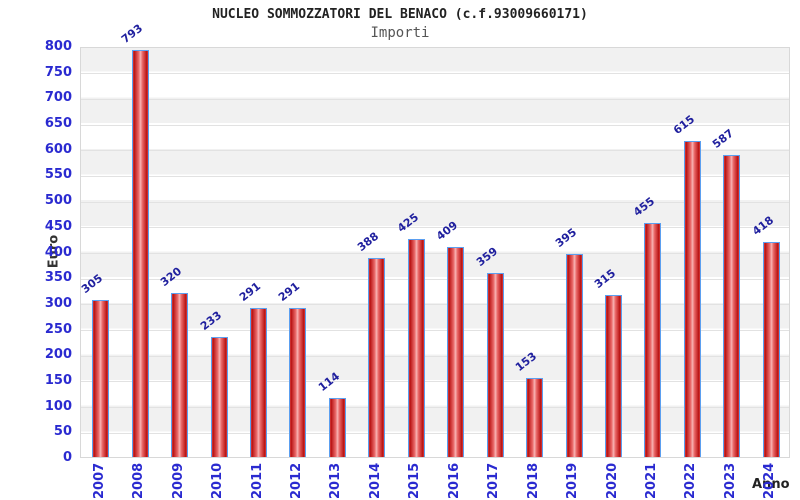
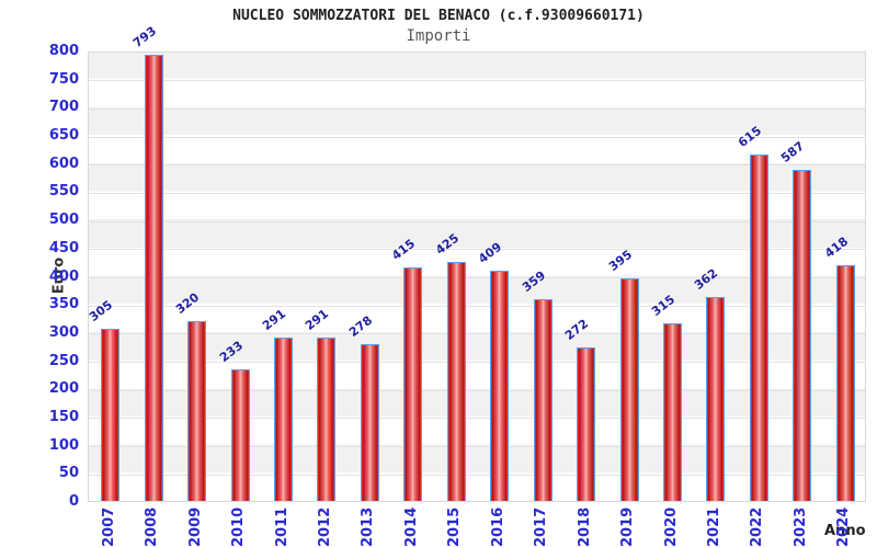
2013: 114 -> 278
2014: 388 -> 415
2018: 153 -> 272
2021: 455 -> 362
